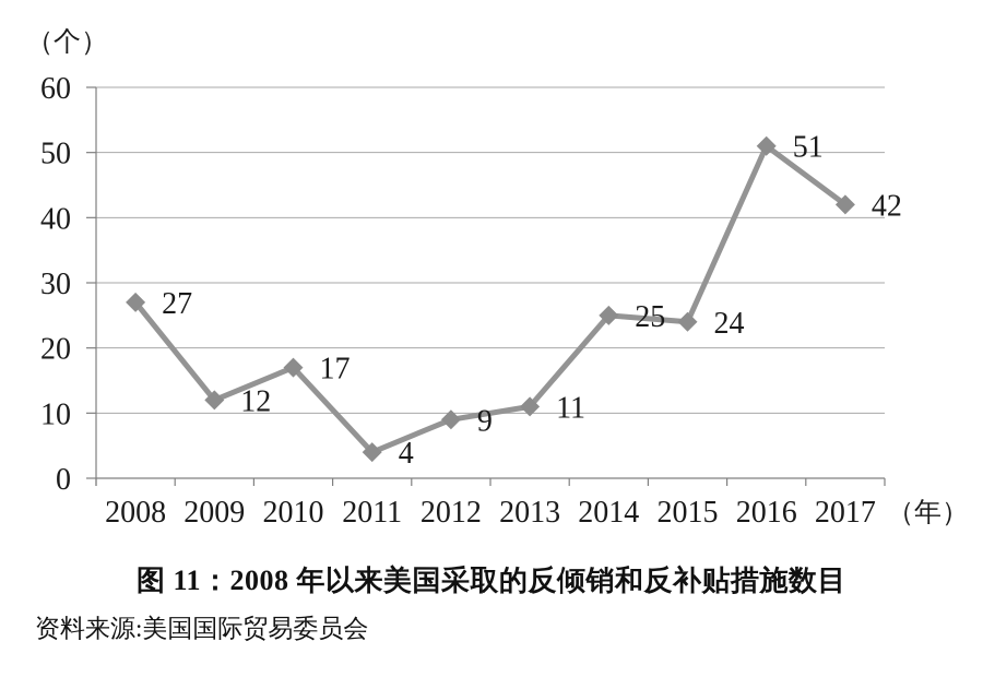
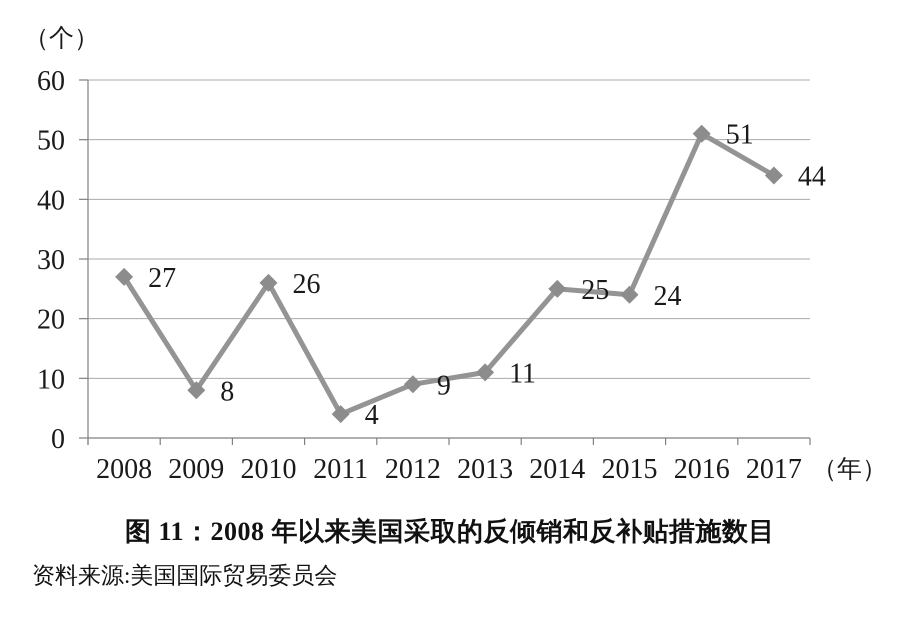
2009: 12 -> 8
2010: 17 -> 26
2017: 42 -> 44
